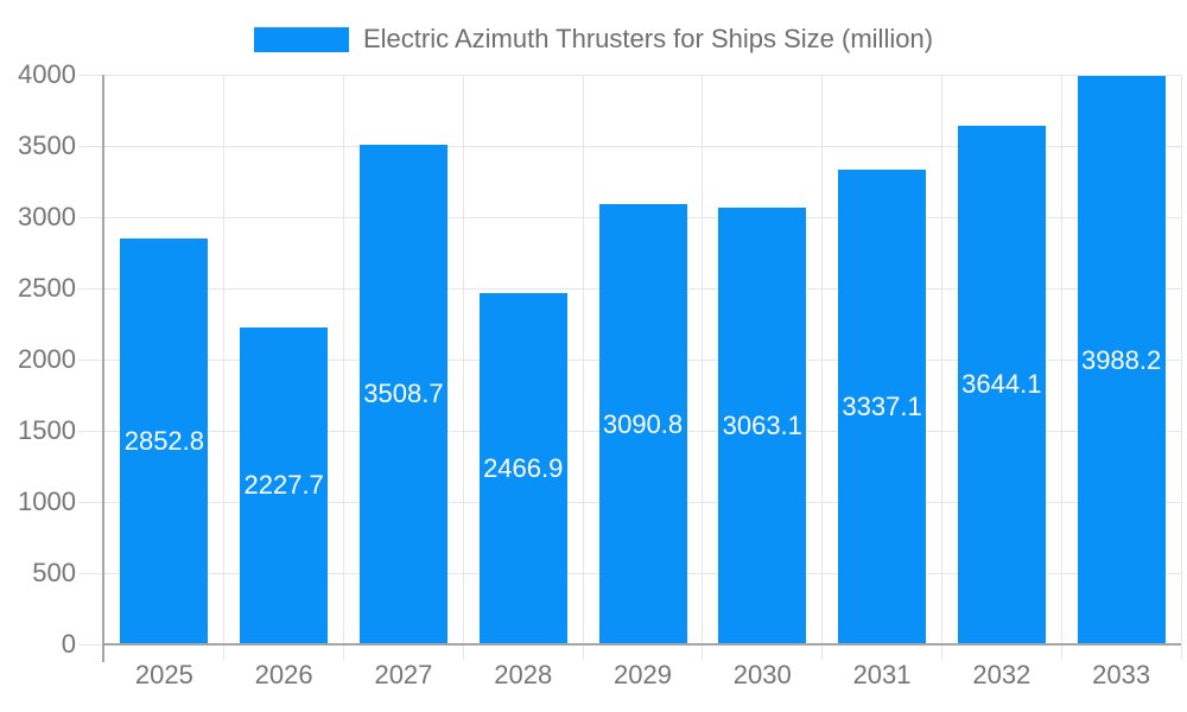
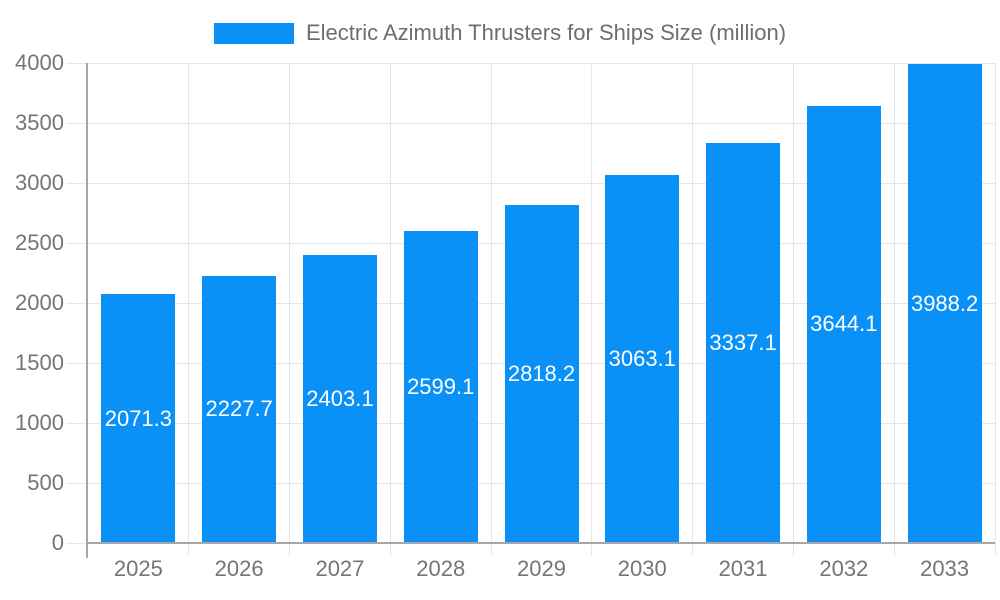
2025: 2852.8 -> 2071.3
2027: 3508.7 -> 2403.1
2028: 2466.9 -> 2599.1
2029: 3090.8 -> 2818.2
